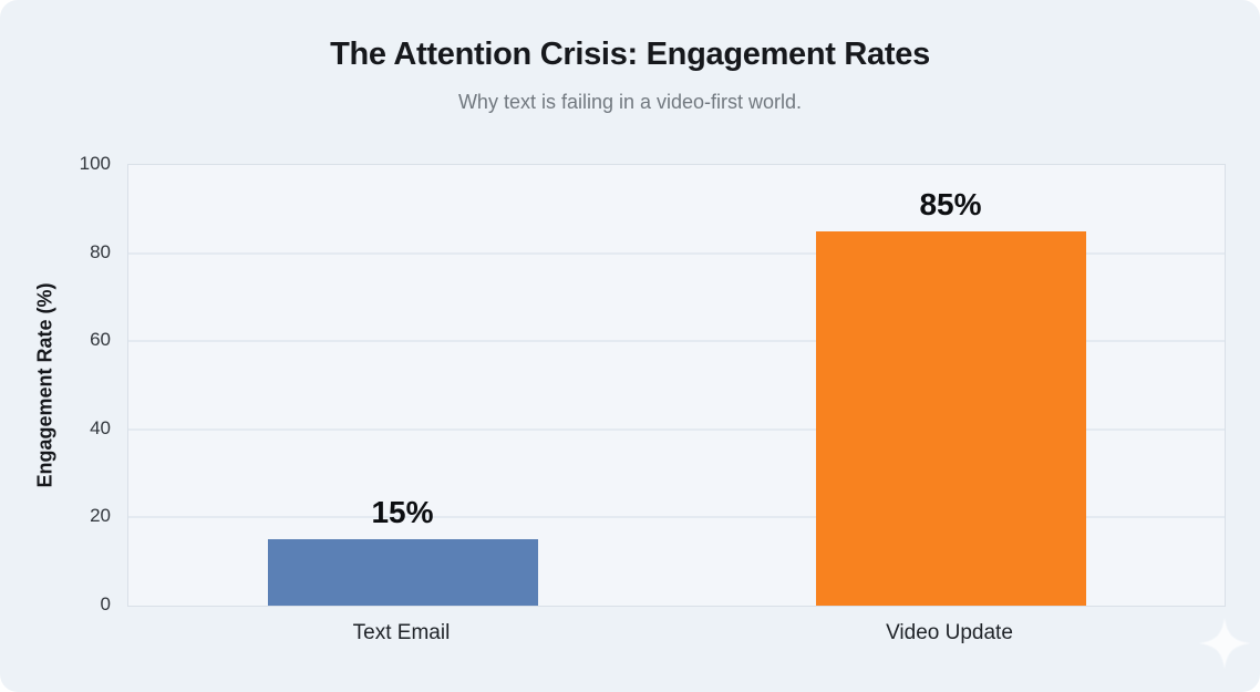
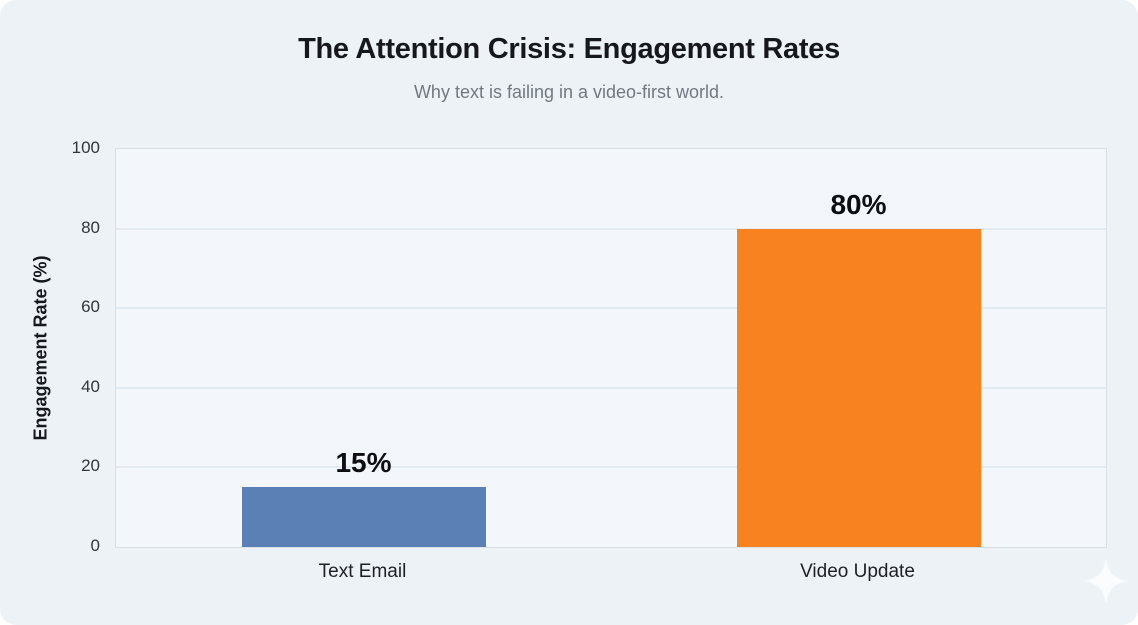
Video Update: 85% -> 80%
